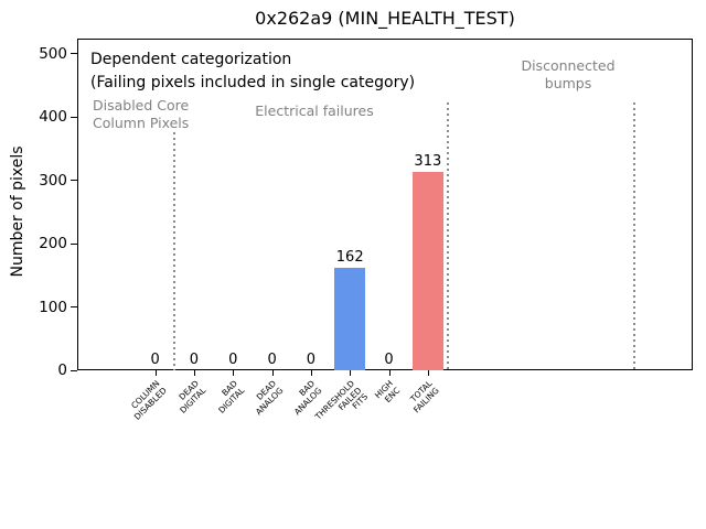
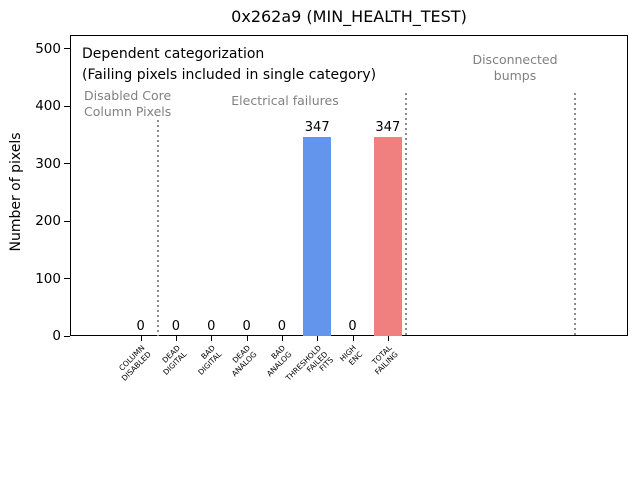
THRESHOLD FAILED FITS: 162 -> 347
TOTAL FAILING: 313 -> 347
